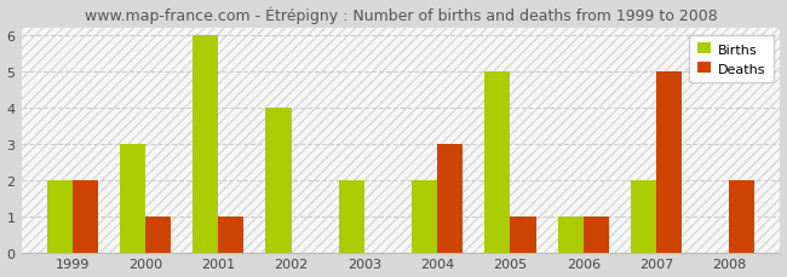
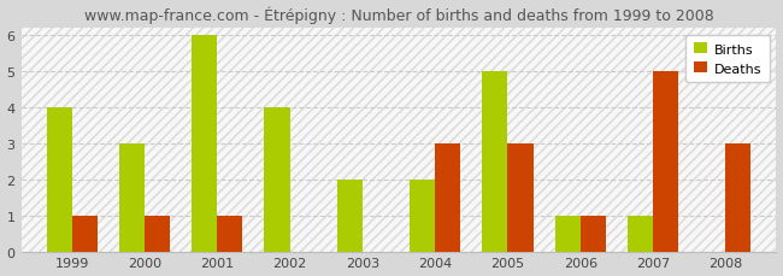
Births/1999: 2 -> 4
Deaths/1999: 2 -> 1
Deaths/2005: 1 -> 3
Births/2007: 2 -> 1
Deaths/2008: 2 -> 3
